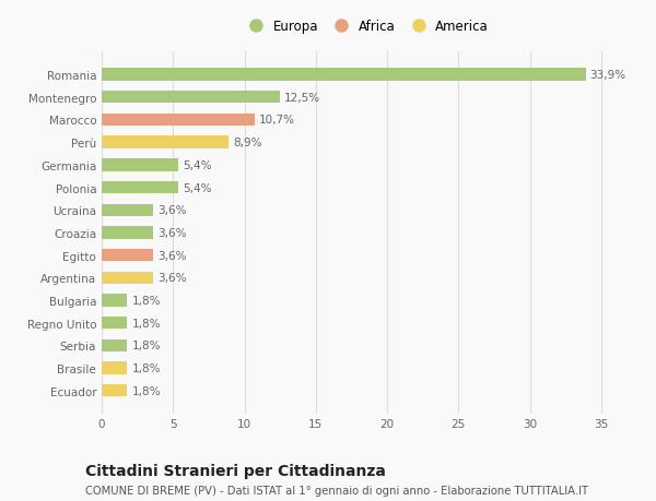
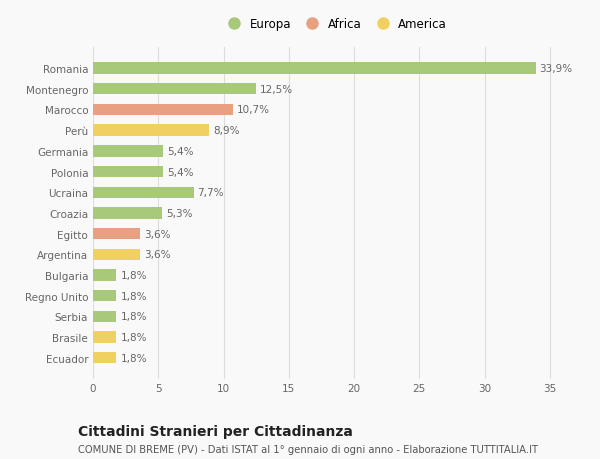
Ucraina: 3,6% -> 7,7%
Croazia: 3,6% -> 5,3%
